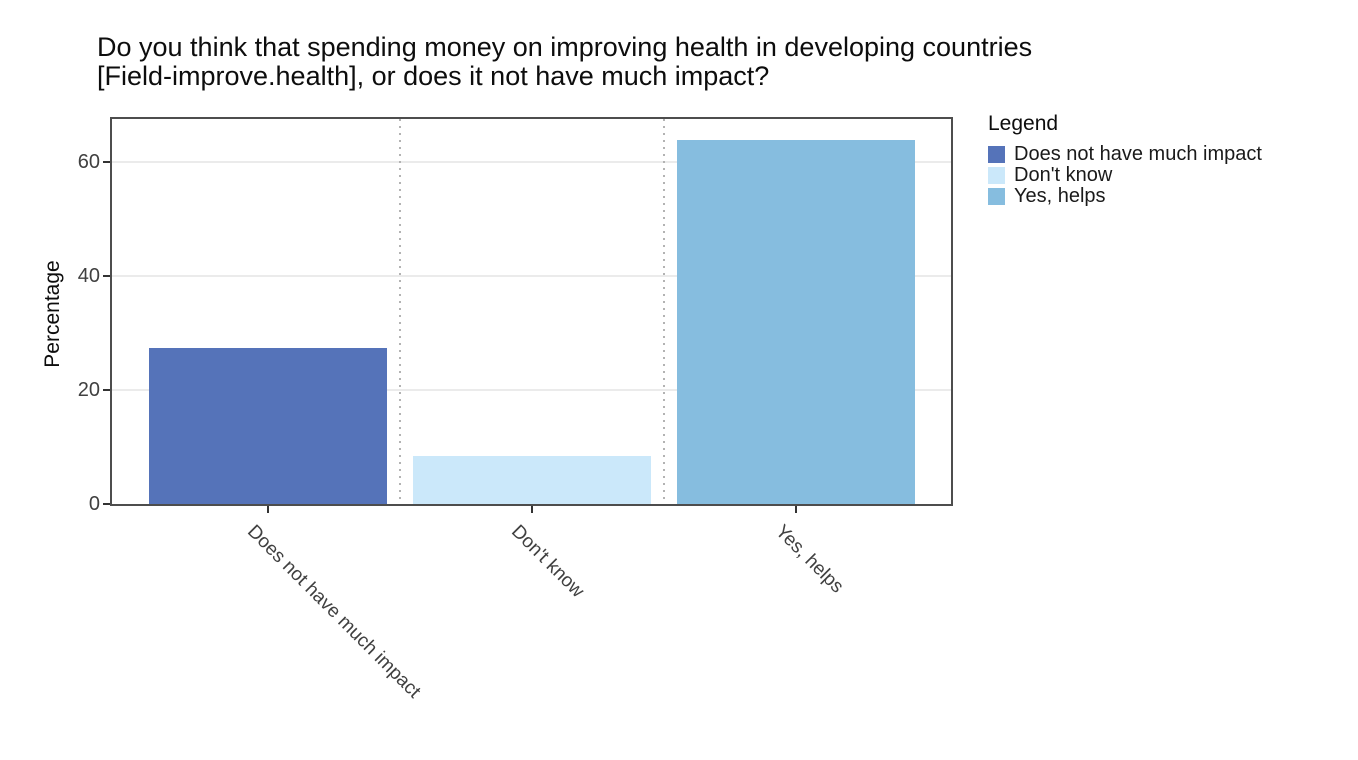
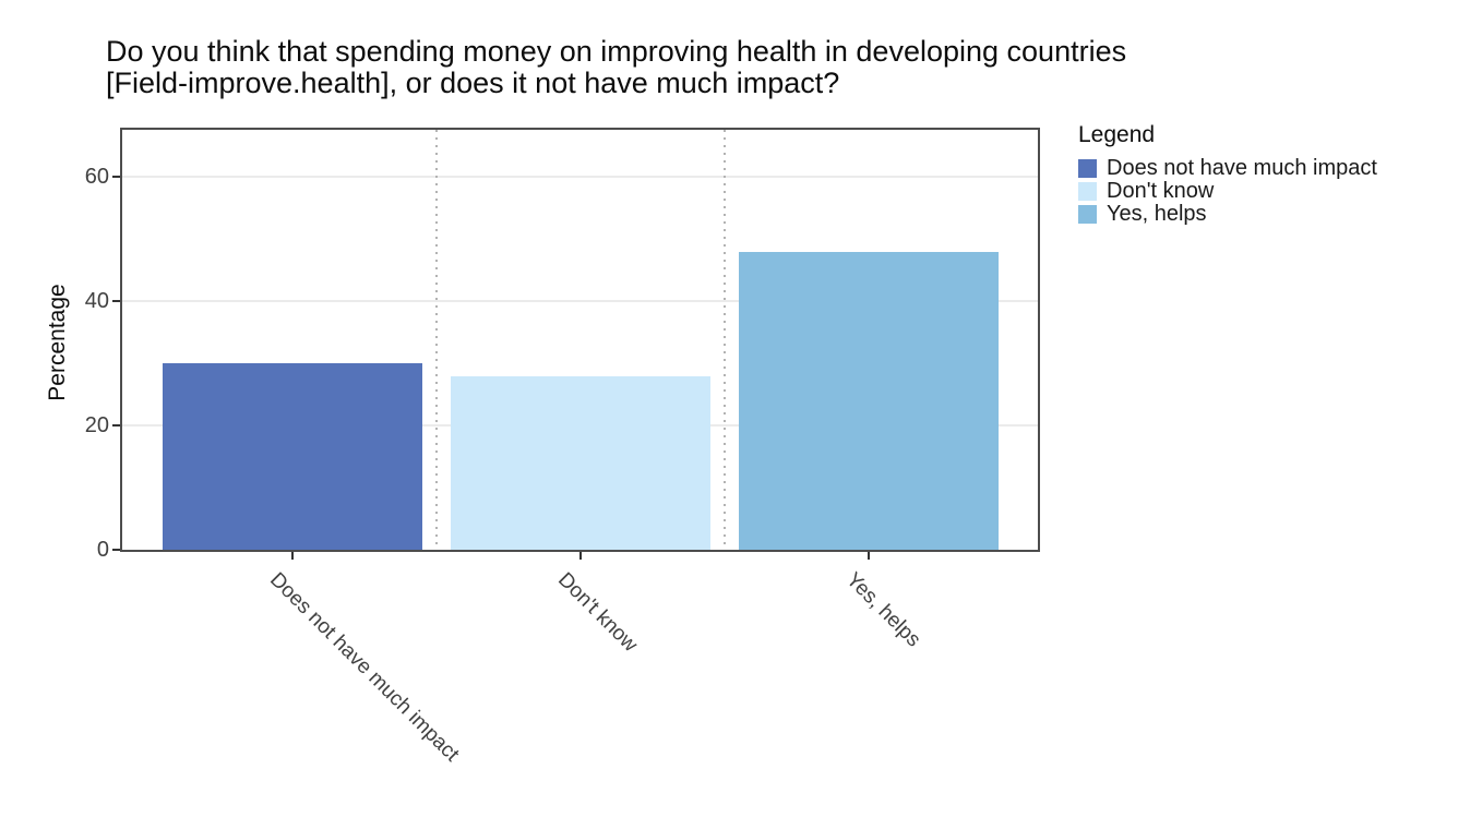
Does not have much impact: 27 -> 30
Don't know: 8 -> 28
Yes, helps: 64 -> 48
